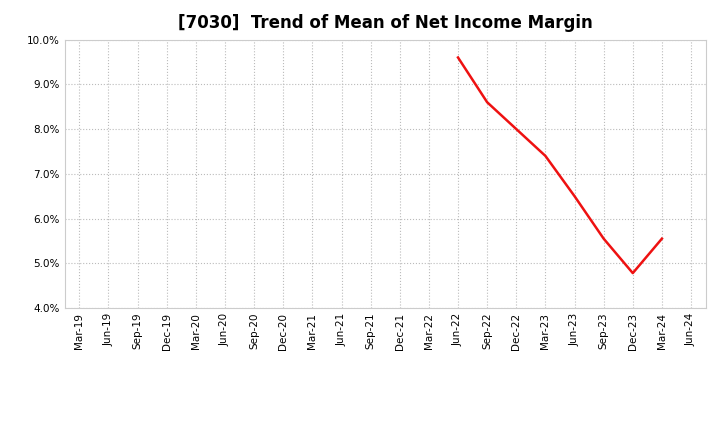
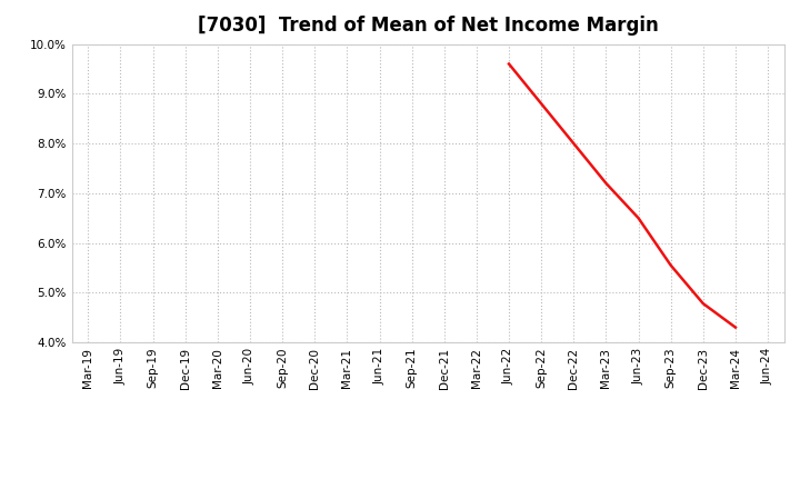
Sep-22: 8.60% -> 8.80%
Mar-23: 7.40% -> 7.20%
Mar-24: 5.55% -> 4.30%
